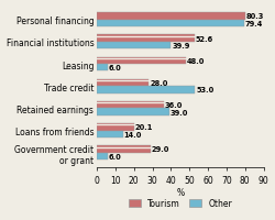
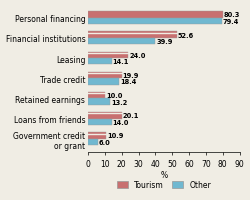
Tourism/Leasing: 48 -> 24
Other/Leasing: 6 -> 14
Tourism/Trade credit: 28 -> 20
Other/Trade credit: 53 -> 18
Tourism/Retained earnings: 36 -> 10
Other/Retained earnings: 39 -> 13
Tourism/Government credit or grant: 29 -> 11
